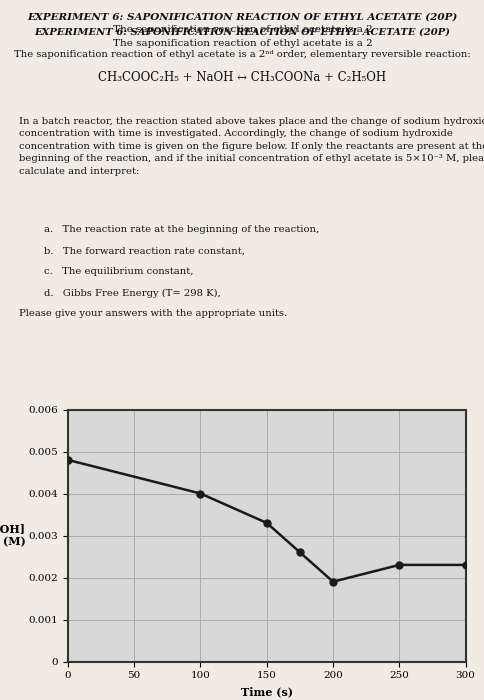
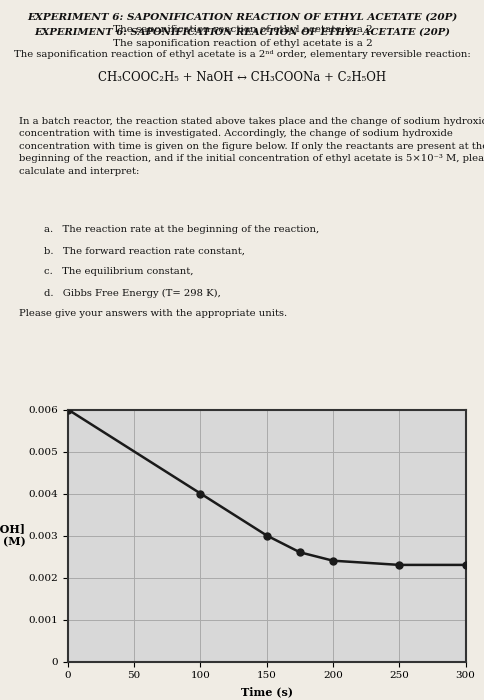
0: 0.0048 -> 0.0060
150: 0.0033 -> 0.0030
200: 0.0019 -> 0.0024
